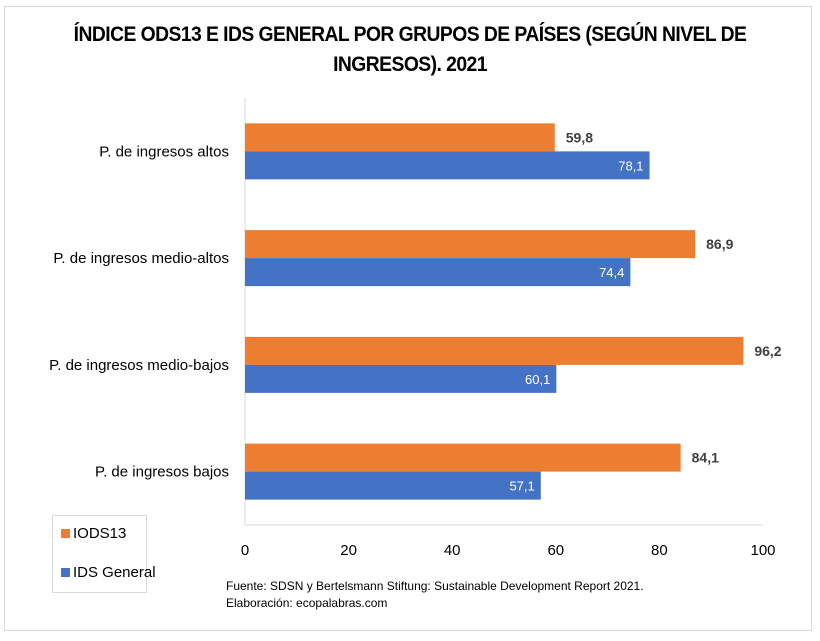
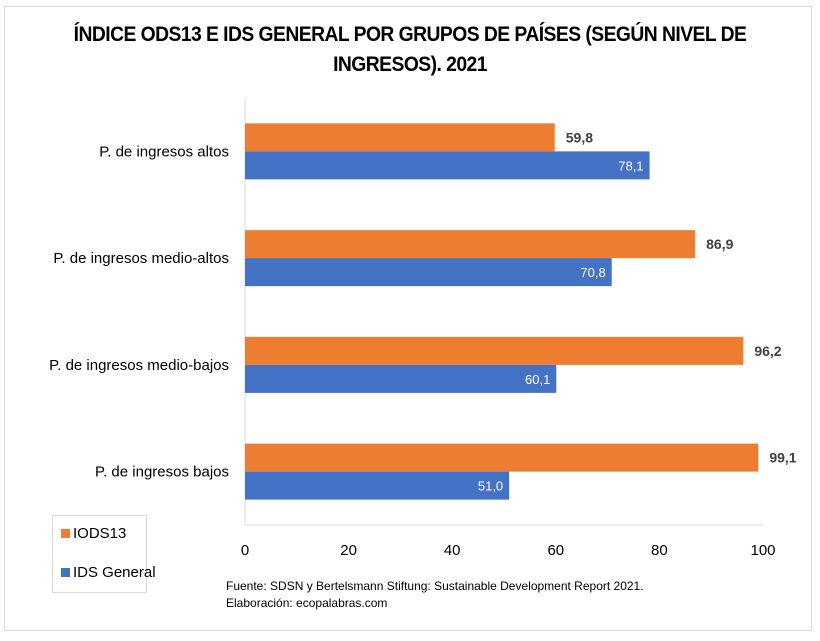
IDS General/P. de ingresos medio-altos: 74,4 -> 70,8
IODS13/P. de ingresos bajos: 84,1 -> 99,1
IDS General/P. de ingresos bajos: 57,1 -> 51,0
